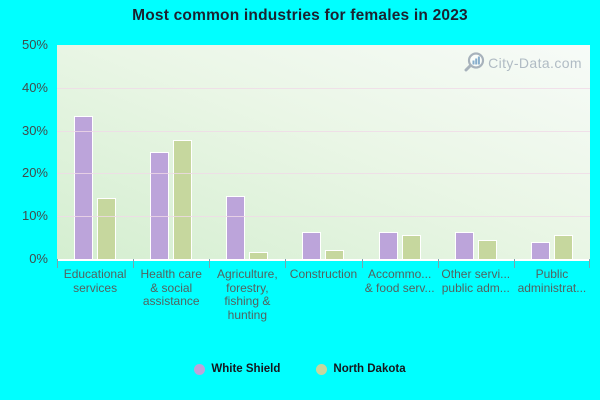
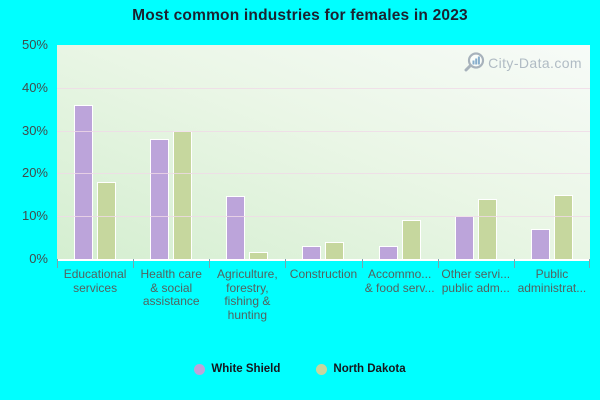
White Shield/Educational services: 34% -> 36%
North Dakota/Educational services: 14% -> 18%
White Shield/Health care & social assistance: 25% -> 28%
North Dakota/Health care & social assistance: 28% -> 30%
White Shield/Construction: 6% -> 3%
North Dakota/Construction: 2% -> 4%
White Shield/Accommo... & food serv...: 6% -> 3%
North Dakota/Accommo... & food serv...: 6% -> 9%
White Shield/Other servi... public adm...: 6% -> 10%
North Dakota/Other servi... public adm...: 4% -> 14%
White Shield/Public administrat...: 4% -> 7%
North Dakota/Public administrat...: 6% -> 15%
